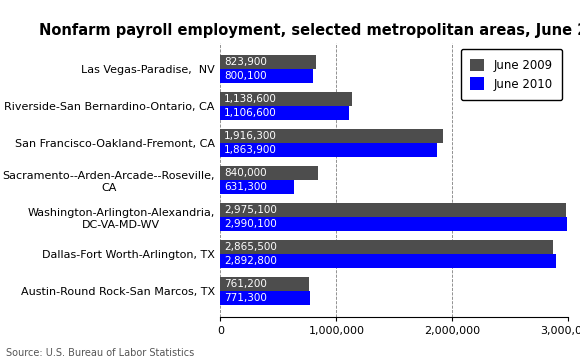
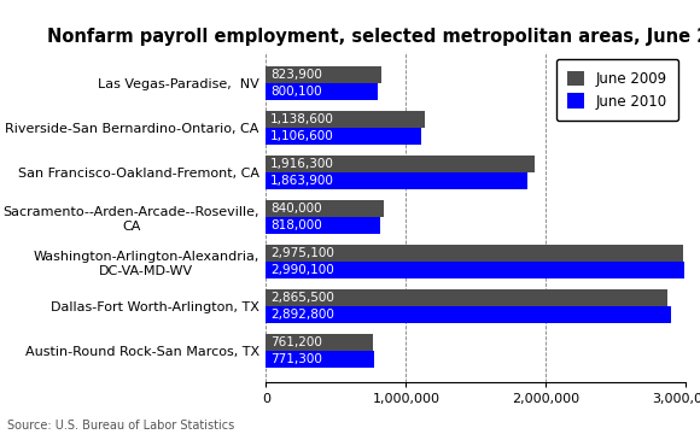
June 2010/Sacramento--Arden-Arcade--Roseville, CA: 631,300 -> 818,000
